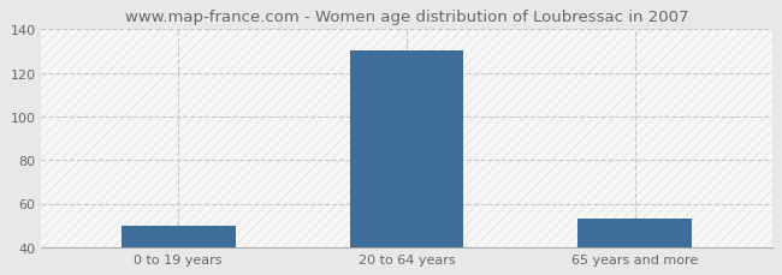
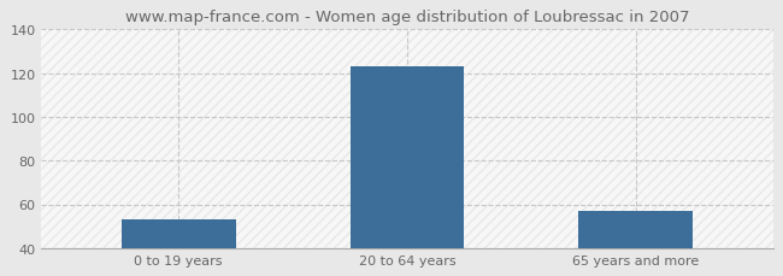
0 to 19 years: 50 -> 53
20 to 64 years: 130 -> 123
65 years and more: 53 -> 57
